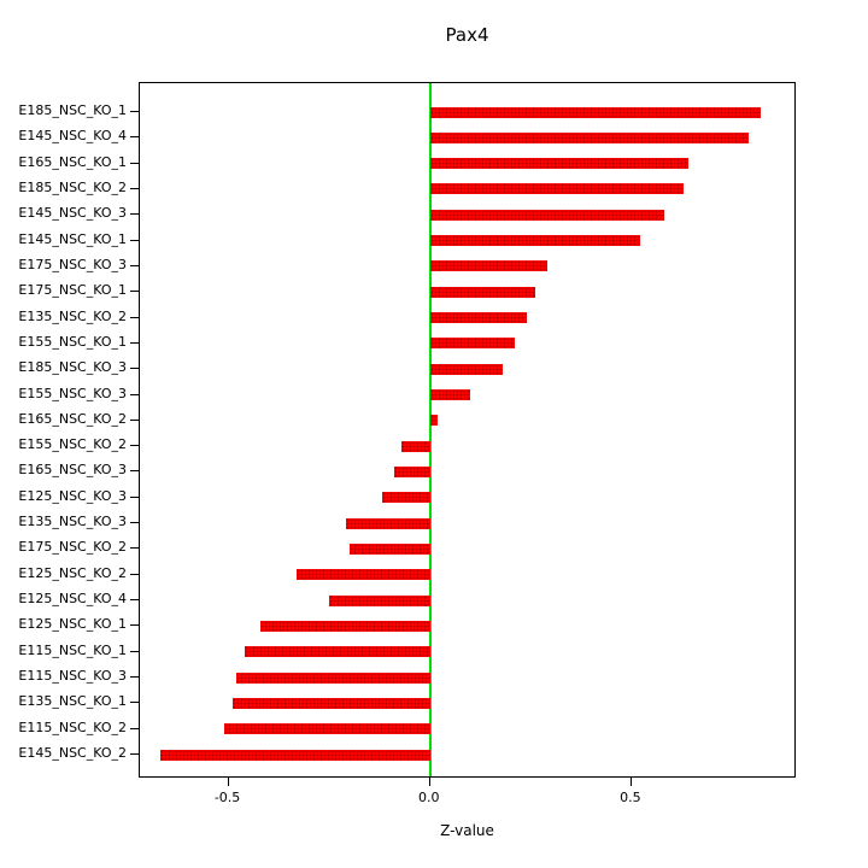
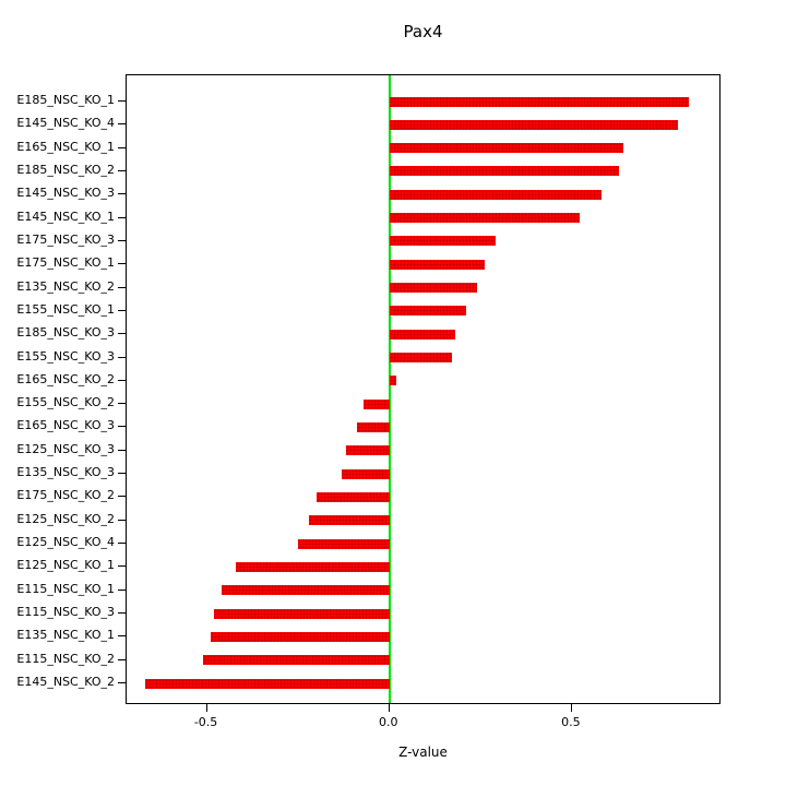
E155_NSC_KO_3: 0.10 -> 0.17
E135_NSC_KO_3: -0.21 -> -0.13
E125_NSC_KO_2: -0.33 -> -0.22
